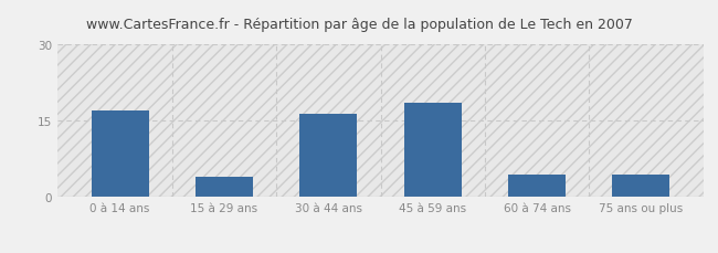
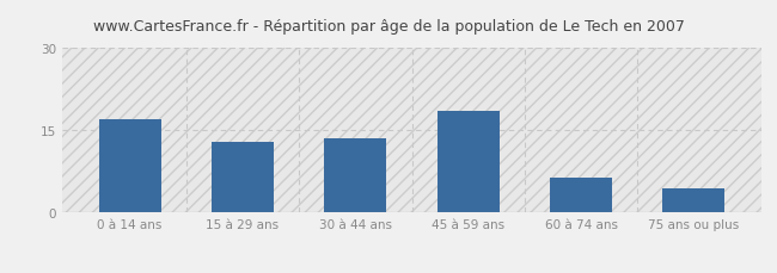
15 à 29 ans: 4.0 -> 13.0
30 à 44 ans: 16.5 -> 13.5
60 à 74 ans: 4.5 -> 6.5
